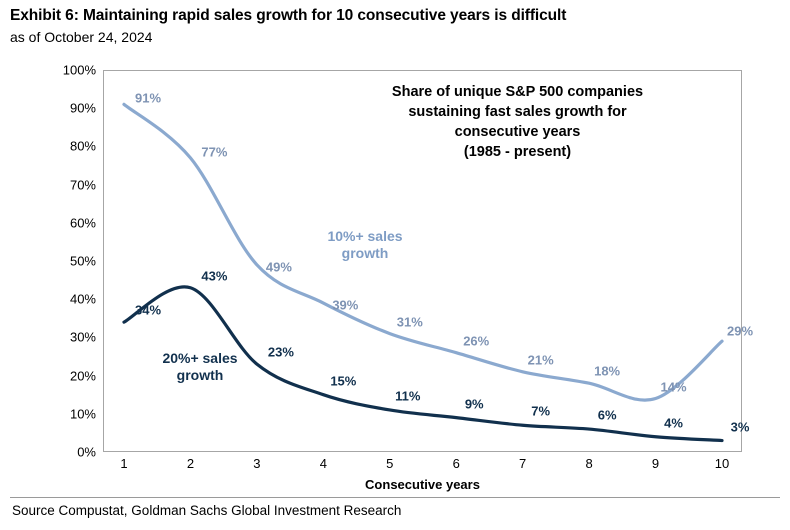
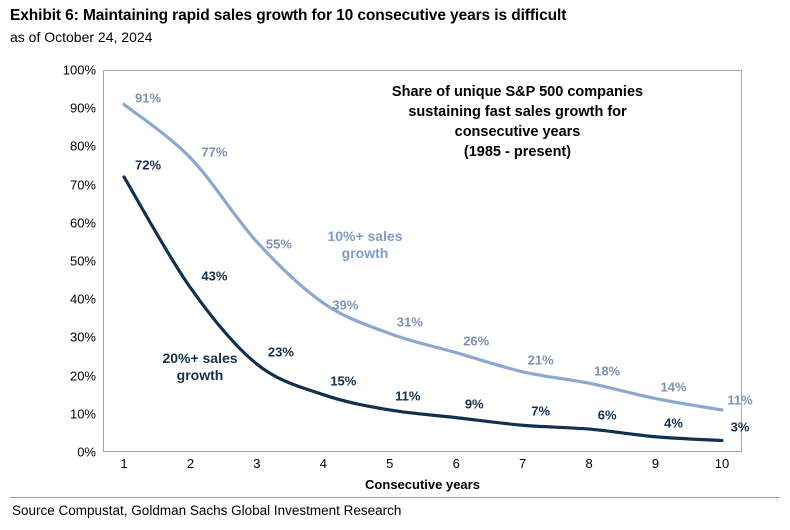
20%+ sales growth/1: 34% -> 72%
10%+ sales growth/3: 49% -> 55%
10%+ sales growth/10: 29% -> 11%
